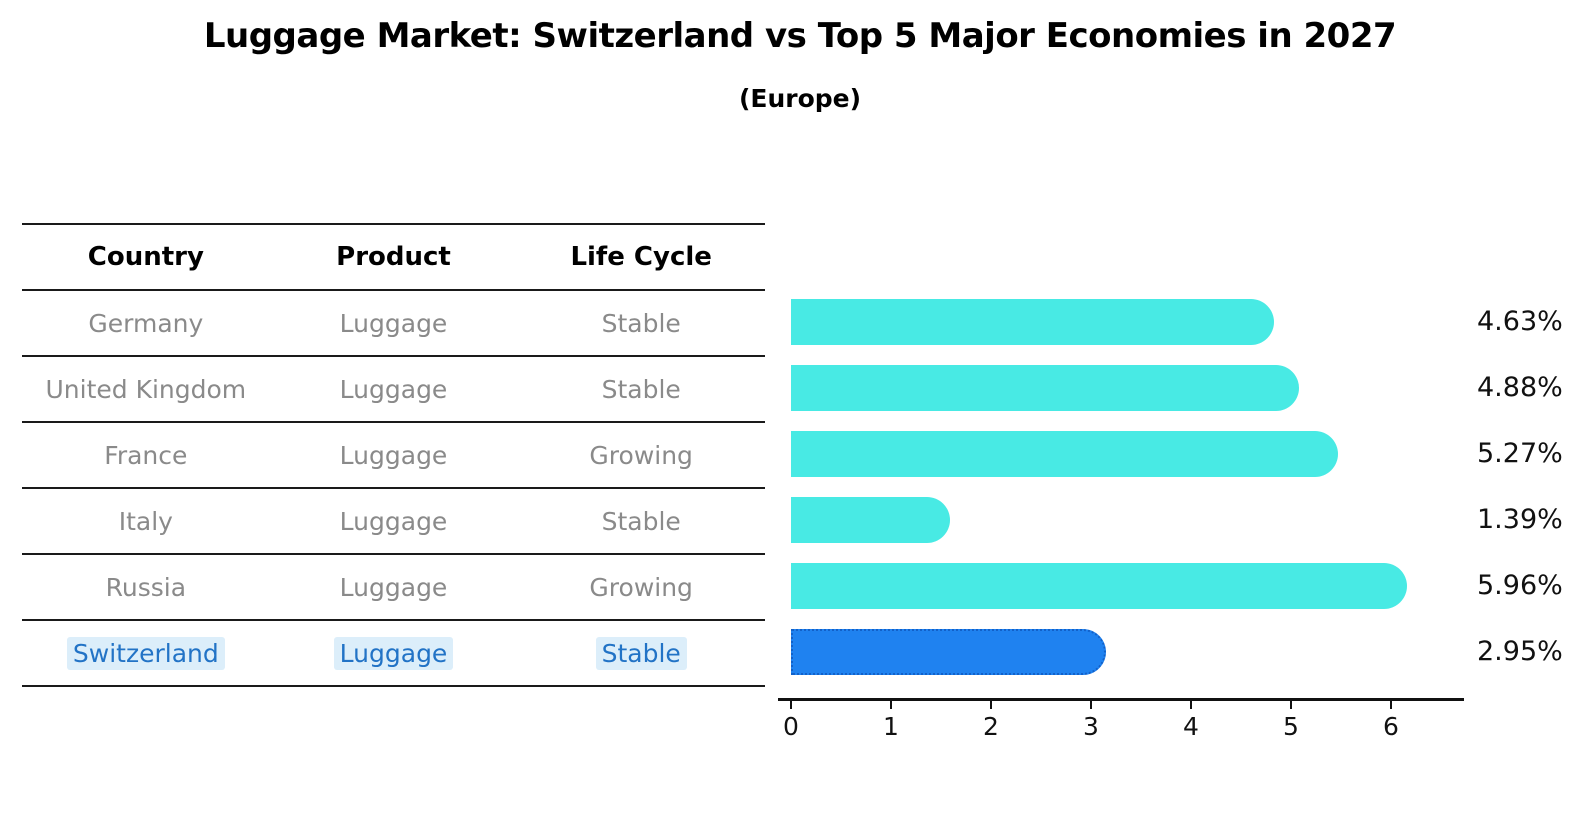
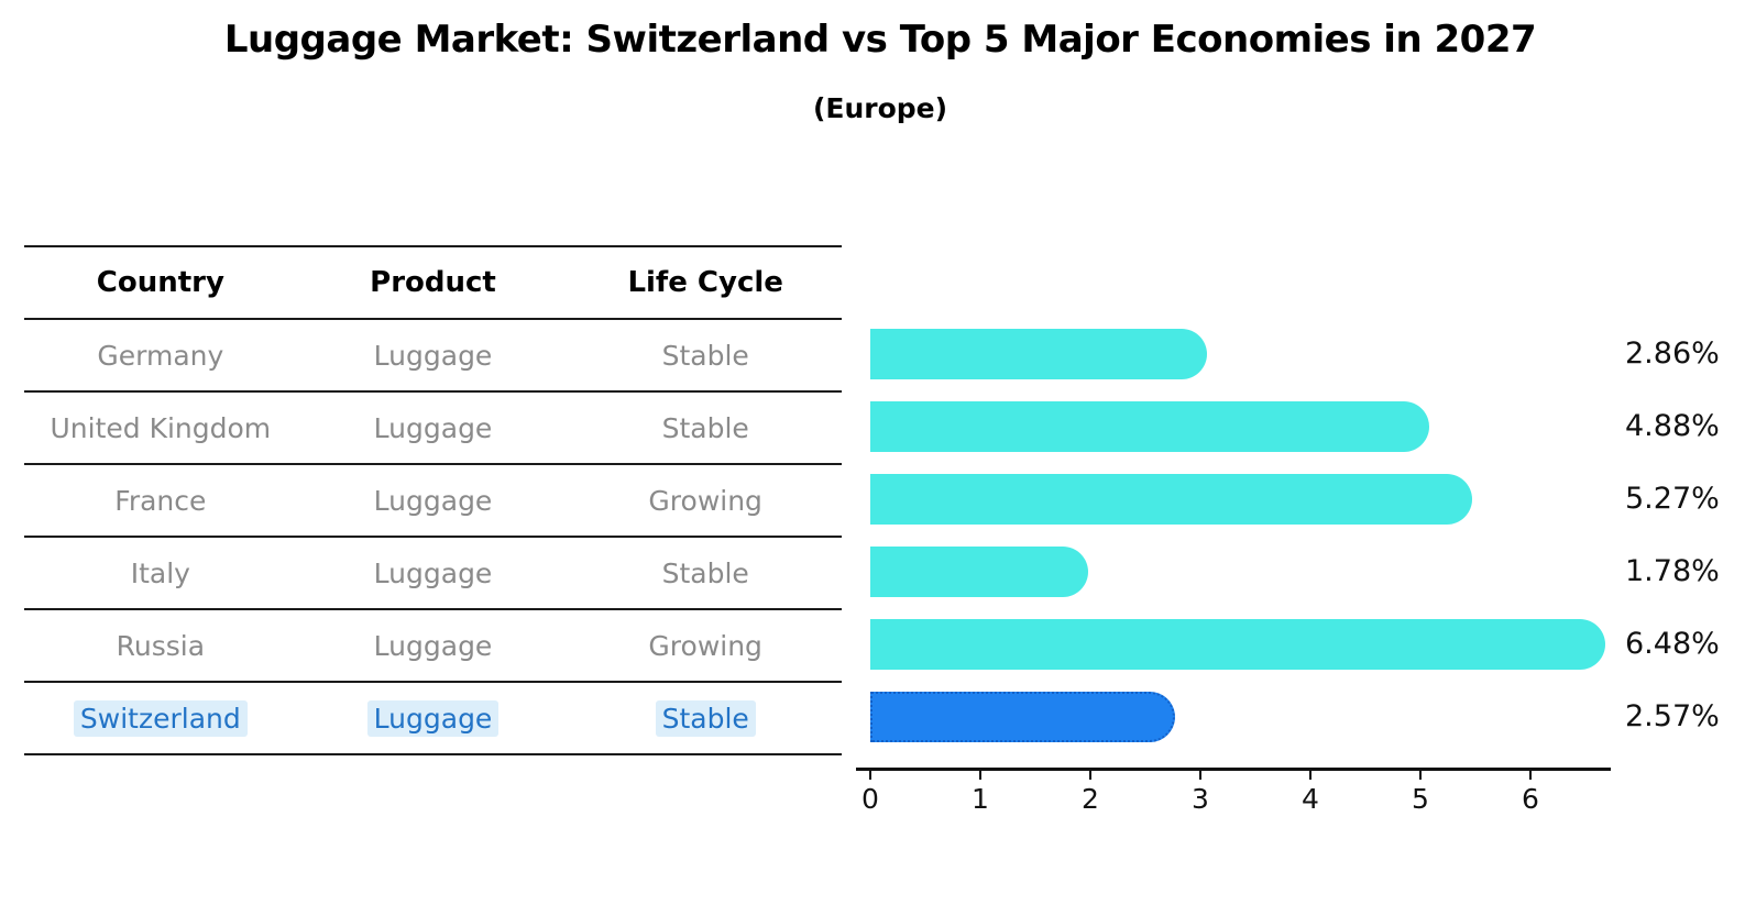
Germany: 4.63% -> 2.86%
Italy: 1.39% -> 1.78%
Russia: 5.96% -> 6.48%
Switzerland: 2.95% -> 2.57%
